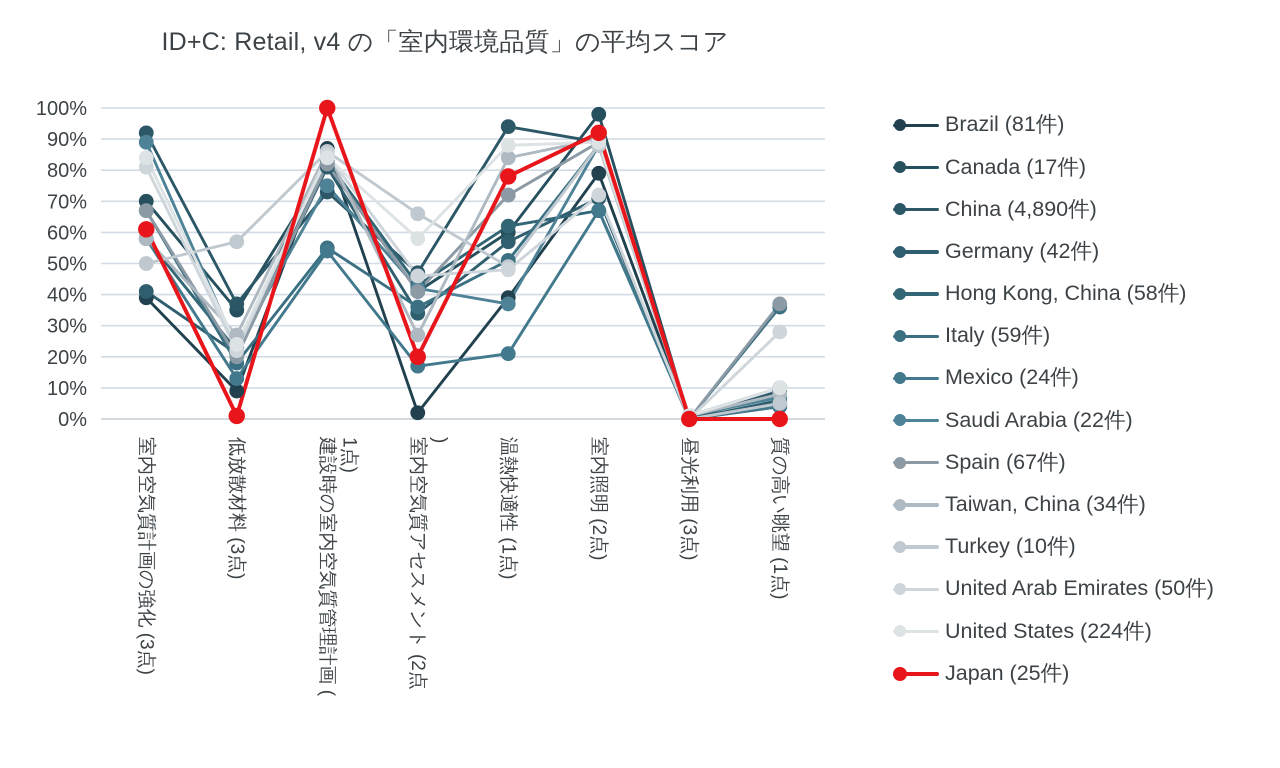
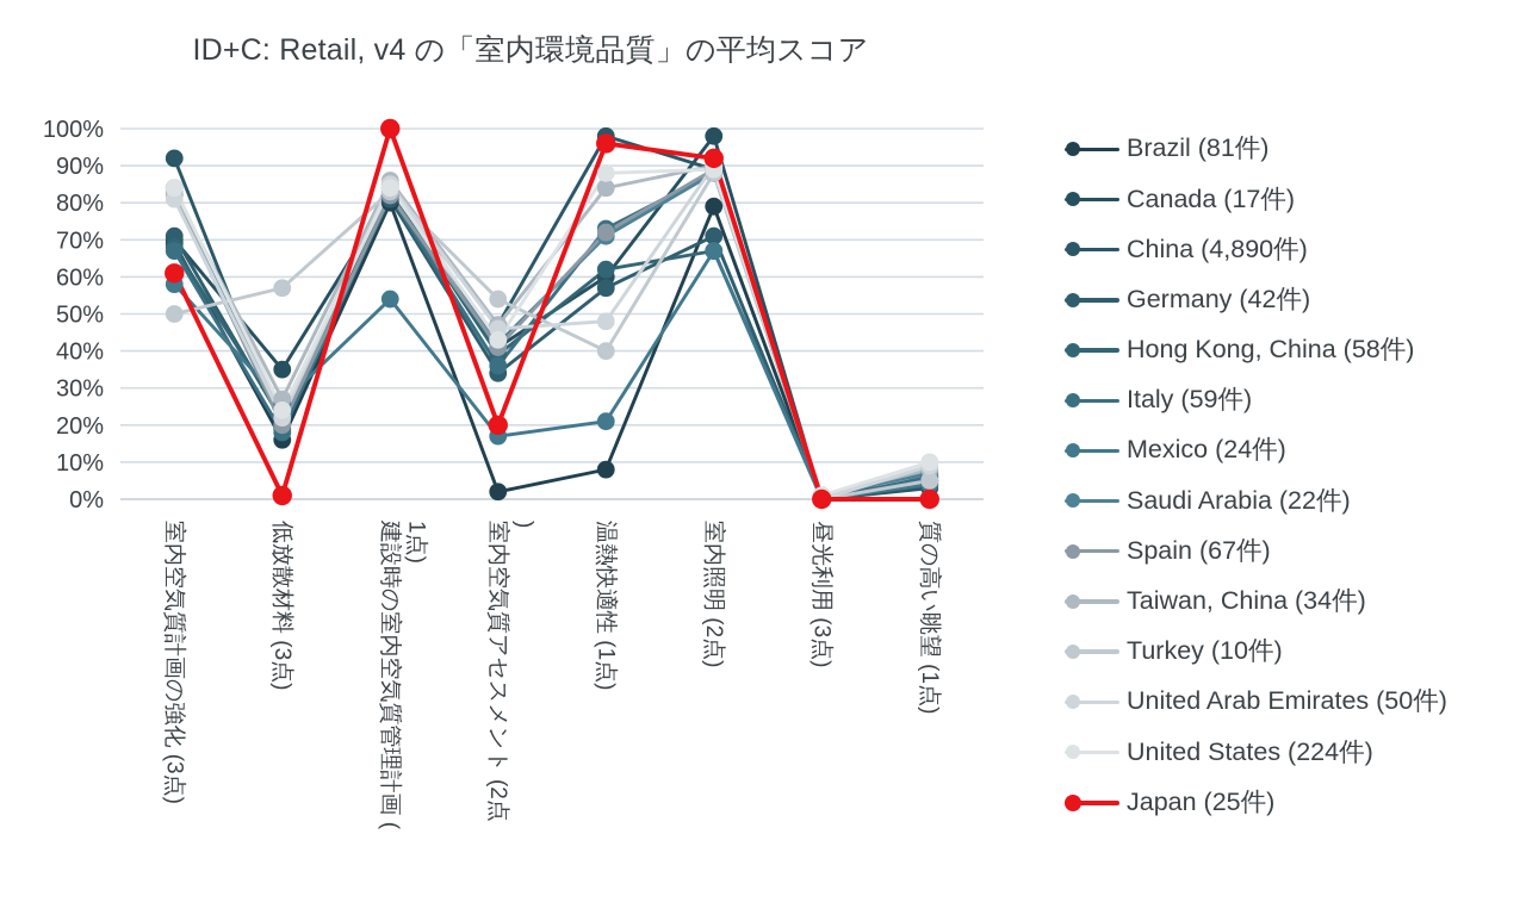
Brazil (81件)/室内空気質計画の強化 (3点): 39% -> 69%
Germany (42件)/室内空気質計画の強化 (3点): 41% -> 71%
Hong Kong, China (58件)/室内空気質計画の強化 (3点): 58% -> 68%
Saudi Arabia (22件)/室内空気質計画の強化 (3点): 89% -> 84%
Spain (67件)/室内空気質計画の強化 (3点): 67% -> 82%
Taiwan, China (34件)/室内空気質計画の強化 (3点): 58% -> 83%
Brazil (81件)/低放散材料 (3点): 9% -> 16%
China (4,890件)/低放散材料 (3点): 37% -> 19%
Mexico (24件)/低放散材料 (3点): 13% -> 26%
Brazil (81件)/建設時の室内空気質管理計画 (1点): 87% -> 80%
China (4,890件)/建設時の室内空気質管理計画 (1点): 73% -> 84%
Italy (59件)/建設時の室内空気質管理計画 (1点): 55% -> 82%
Saudi Arabia (22件)/建設時の室内空気質管理計画 (1点): 75% -> 85%
Turkey (10件)/建設時の室内空気質管理計画 (1点): 86% -> 83%
Hong Kong, China (58件)/室内空気質アセスメント (2点): 43% -> 39%
Taiwan, China (34件)/室内空気質アセスメント (2点): 27% -> 47%
Turkey (10件)/室内空気質アセスメント (2点): 66% -> 54%
United States (224件)/室内空気質アセスメント (2点): 58% -> 43%
Brazil (81件)/温熱快適性 (1点): 39% -> 8%
China (4,890件)/温熱快適性 (1点): 94% -> 98%
Italy (59件)/温熱快適性 (1点): 51% -> 73%
Saudi Arabia (22件)/温熱快適性 (1点): 37% -> 71%
Turkey (10件)/温熱快適性 (1点): 49% -> 40%
Japan (25件)/温熱快適性 (1点): 78% -> 96%
United Arab Emirates (50件)/室内照明 (2点): 72% -> 90%
China (4,890件)/質の高い眺望 (1点): 9% -> 3%
Hong Kong, China (58件)/質の高い眺望 (1点): 10% -> 5%
Italy (59件)/質の高い眺望 (1点): 36% -> 6%
Spain (67件)/質の高い眺望 (1点): 37% -> 5%
United Arab Emirates (50件)/質の高い眺望 (1点): 28% -> 9%
